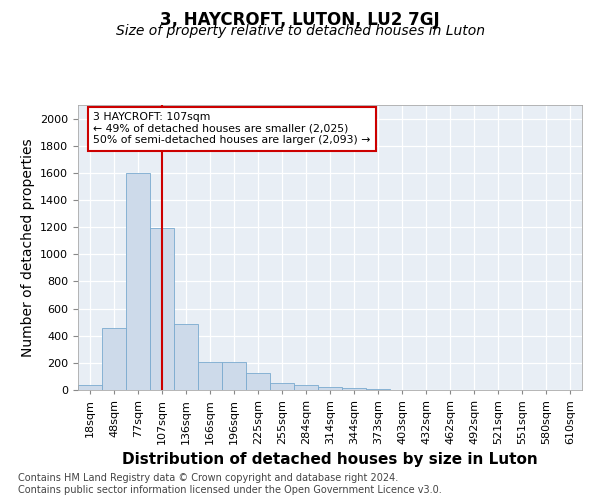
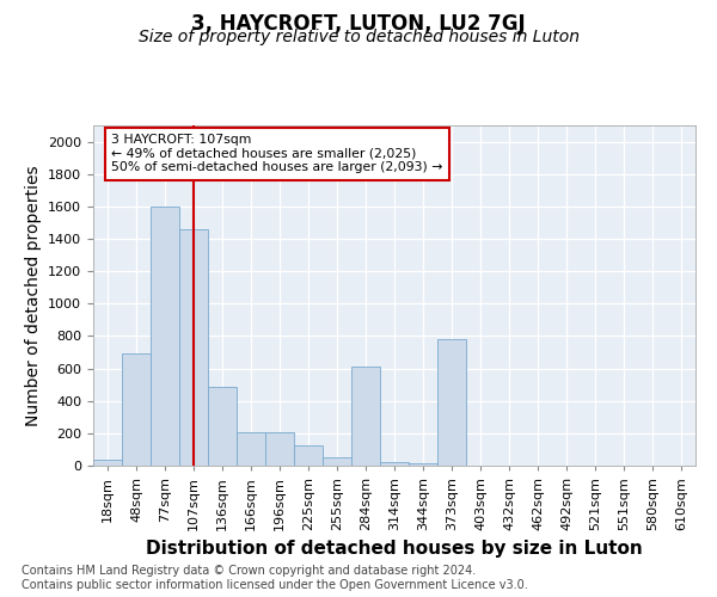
48sqm: 460 -> 690
107sqm: 1200 -> 1460
284sqm: 40 -> 610
373sqm: 10 -> 780
